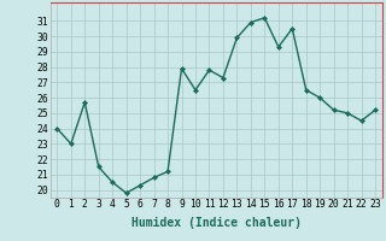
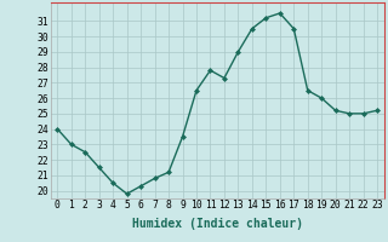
2: 25.7 -> 22.5
9: 27.9 -> 23.5
13: 29.9 -> 29.0
14: 30.9 -> 30.5
16: 29.3 -> 31.5
22: 24.5 -> 25.0
